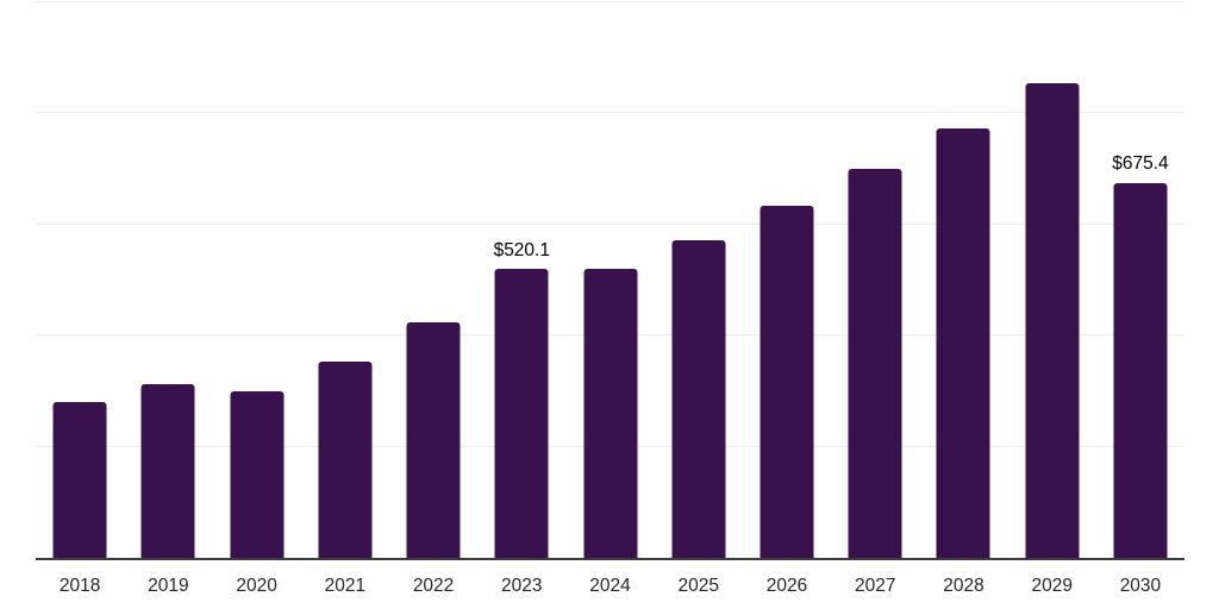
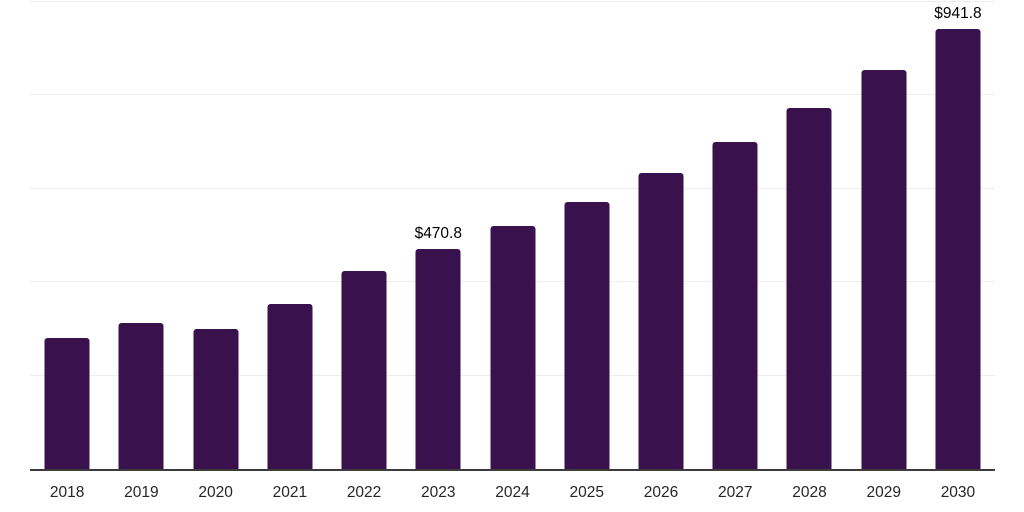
2023: $520.1 -> $470.8
2030: $675.4 -> $941.8
